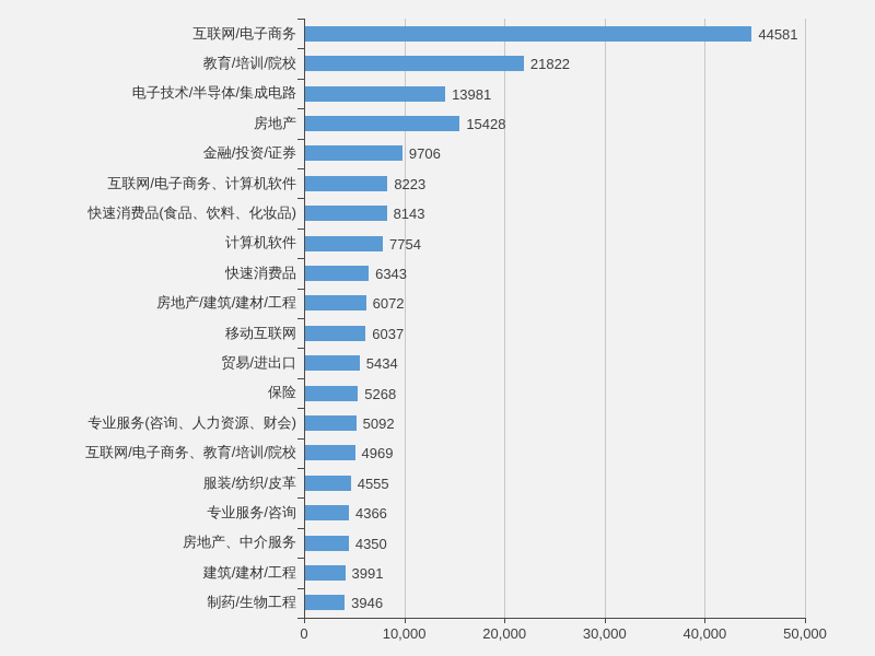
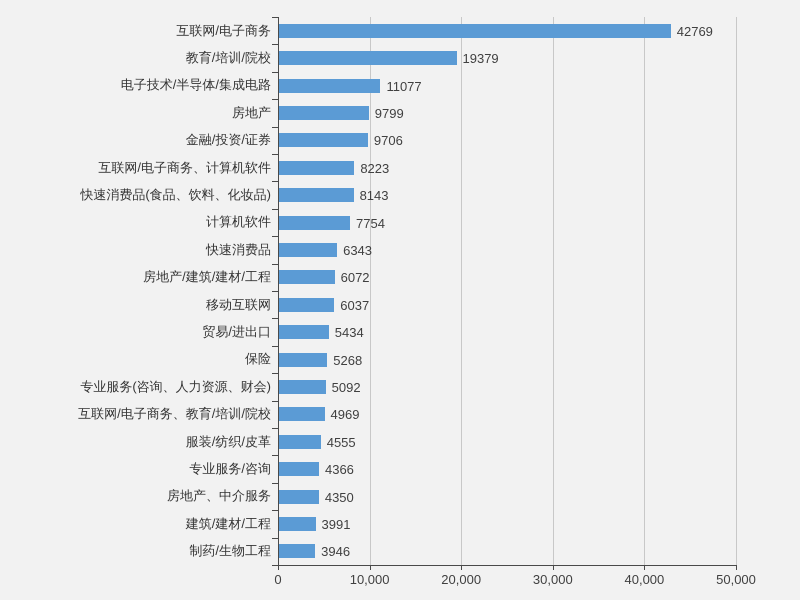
互联网/电子商务: 44581 -> 42769
教育/培训/院校: 21822 -> 19379
电子技术/半导体/集成电路: 13981 -> 11077
房地产: 15428 -> 9799
